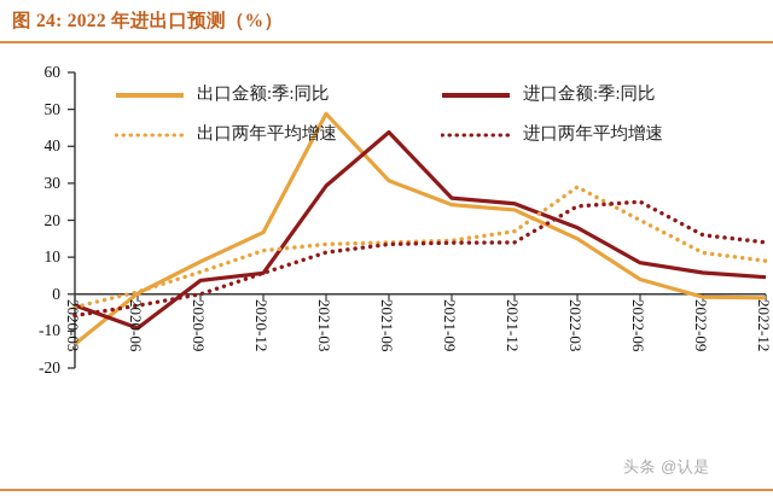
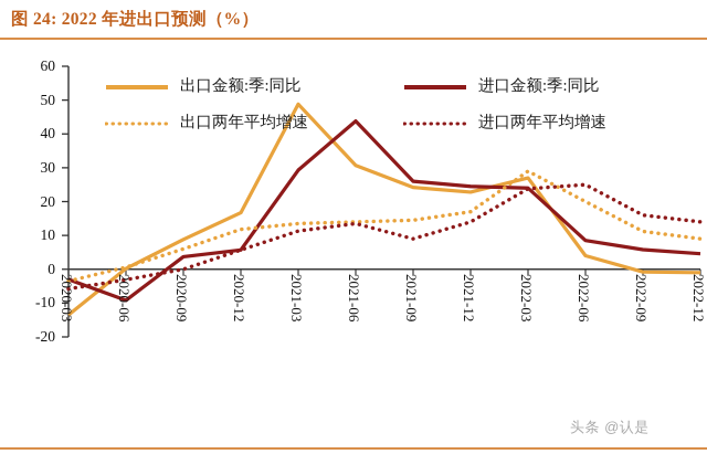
进口两年平均增速/2021-09: 14 -> 9
出口金额:季:同比/2022-03: 15 -> 27
进口金额:季:同比/2022-03: 18 -> 24
